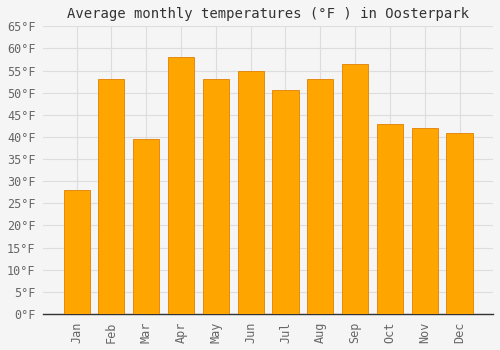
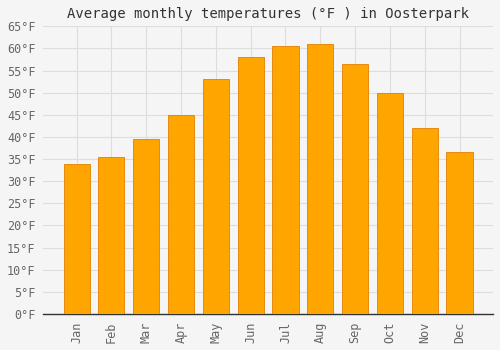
Jan: 28.0°F -> 34.0°F
Feb: 53.0°F -> 35.5°F
Apr: 58.0°F -> 45.0°F
Jun: 55.0°F -> 58.0°F
Jul: 50.5°F -> 60.5°F
Aug: 53.0°F -> 61.0°F
Oct: 43.0°F -> 50.0°F
Dec: 41.0°F -> 36.5°F
